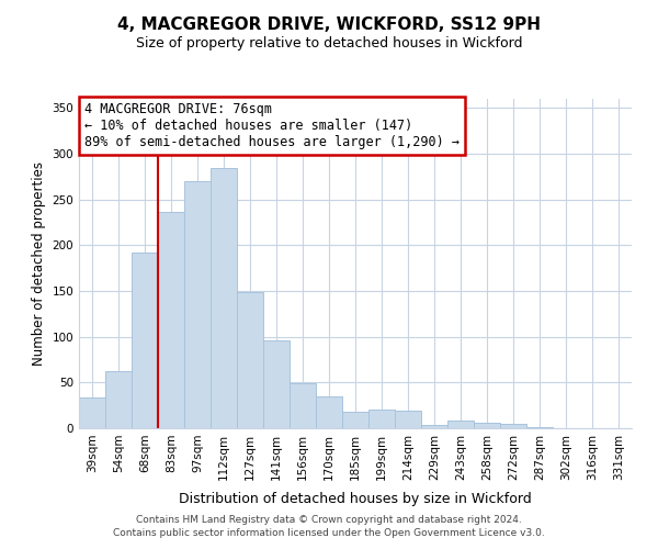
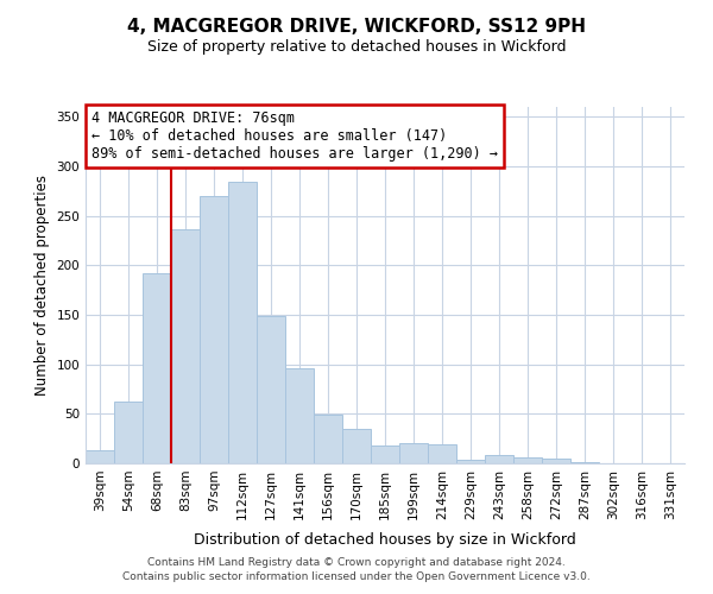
39sqm: 34 -> 13
